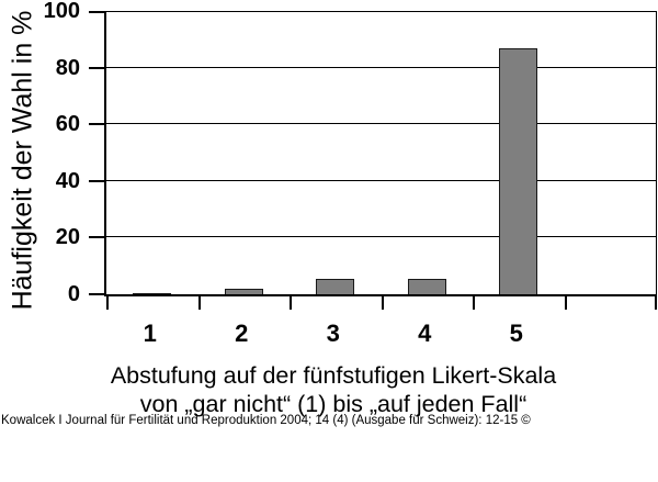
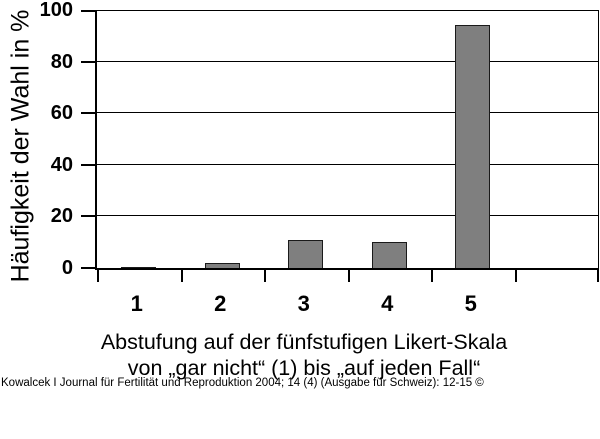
3: 6 -> 11
4: 6 -> 10
5: 87 -> 94
